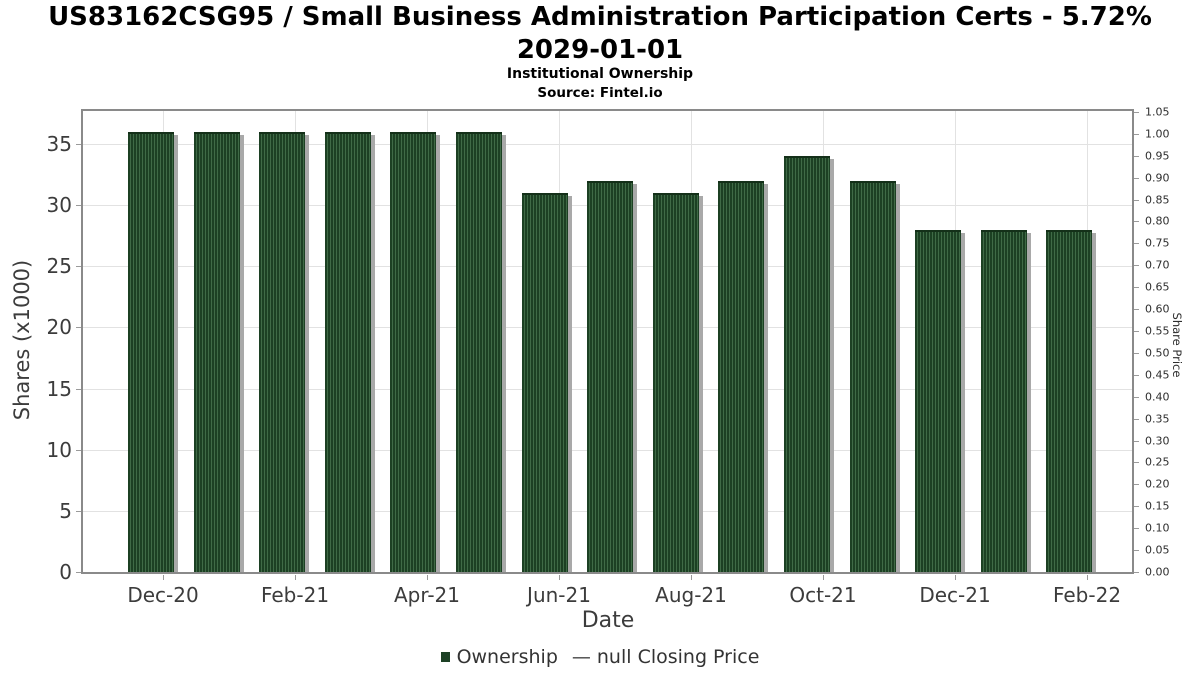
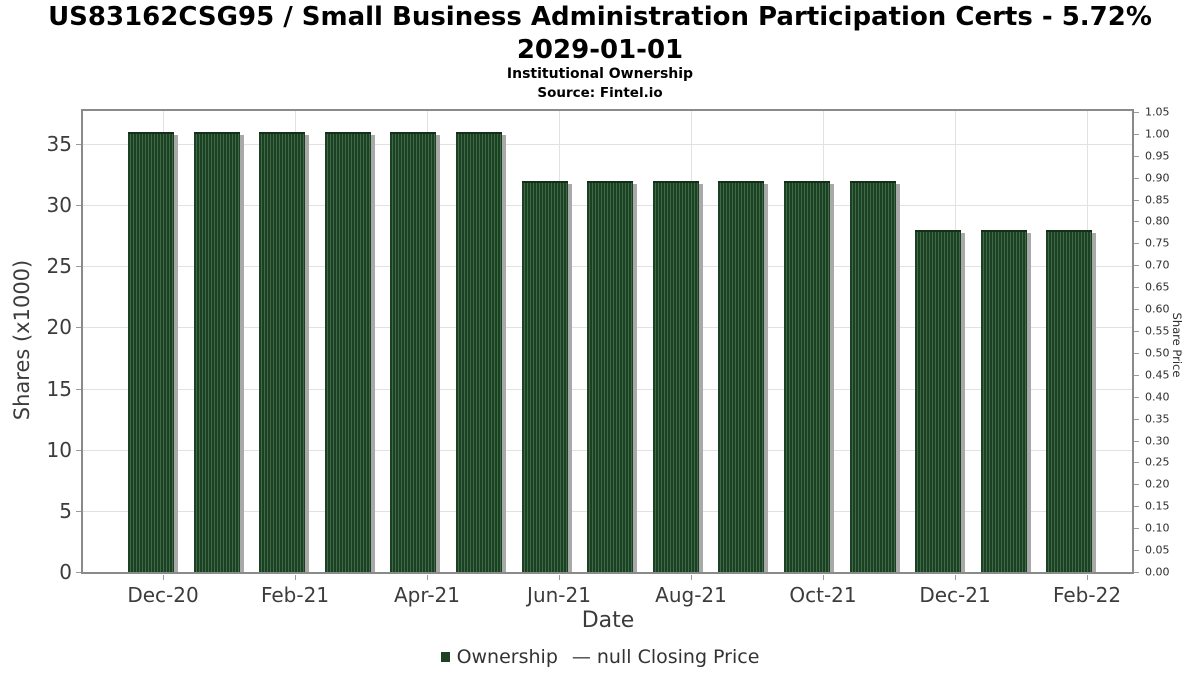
Jun-21: 31 -> 32
Aug-21: 31 -> 32
Oct-21: 34 -> 32
